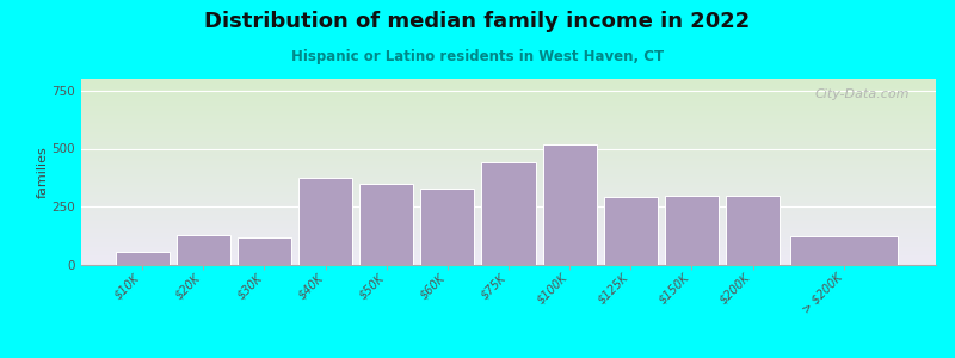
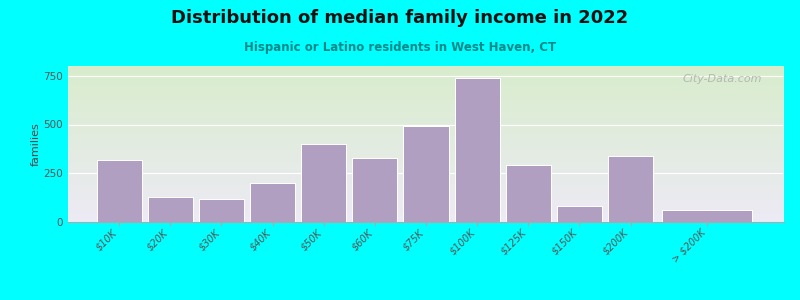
$10K: 60 -> 320
$40K: 380 -> 200
$50K: 350 -> 400
$75K: 440 -> 490
$100K: 520 -> 740
$150K: 300 -> 80
$200K: 300 -> 340
> $200K: 120 -> 60
